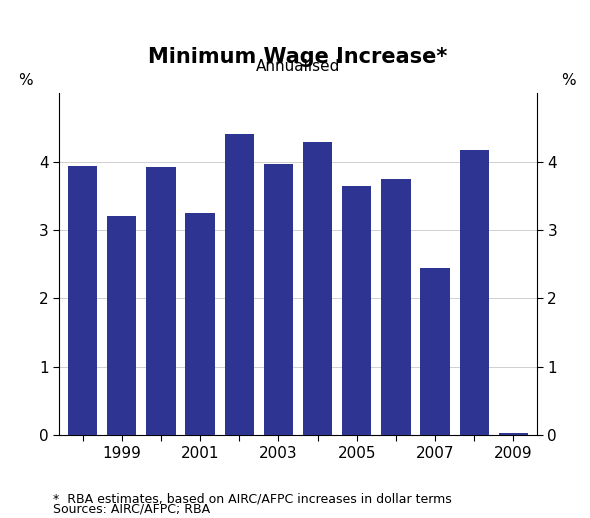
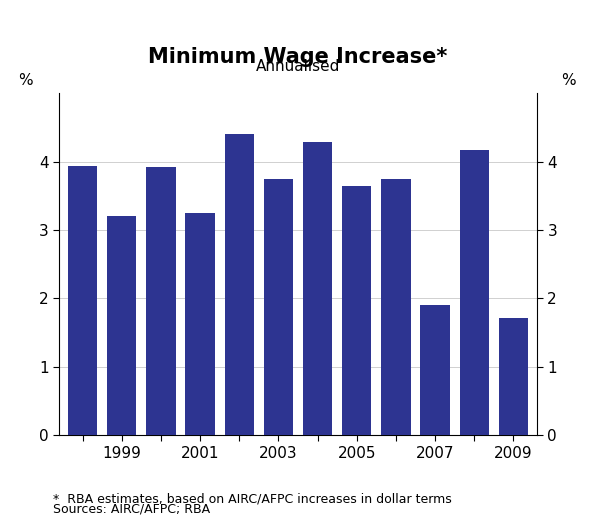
2003: 3.97 -> 3.74
2007: 2.45 -> 1.90
2009: 0.03 -> 1.72
